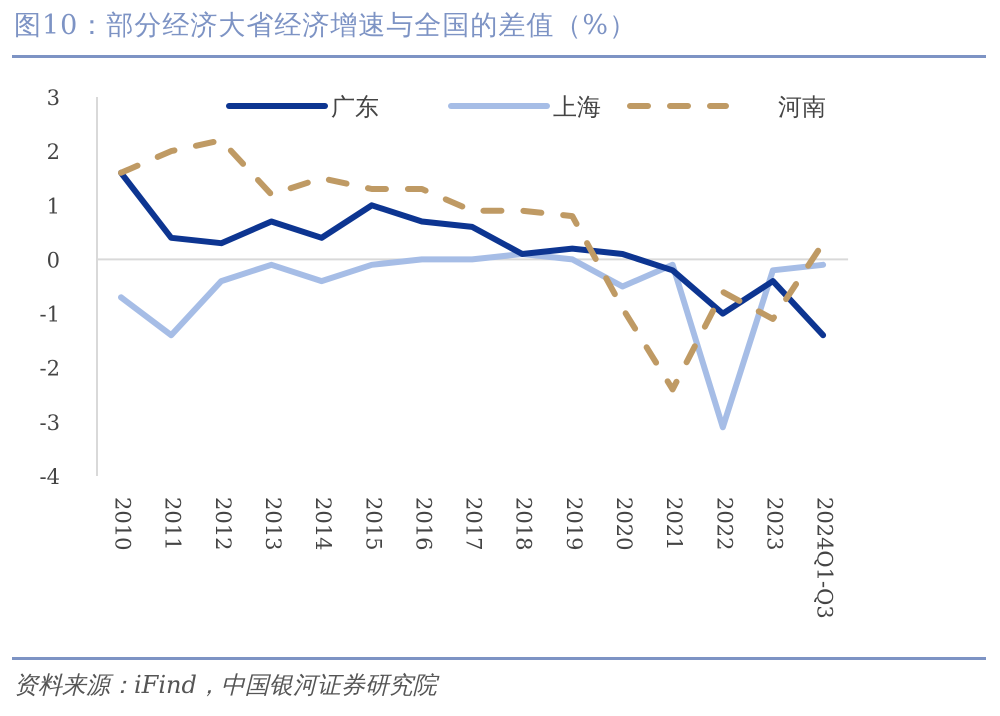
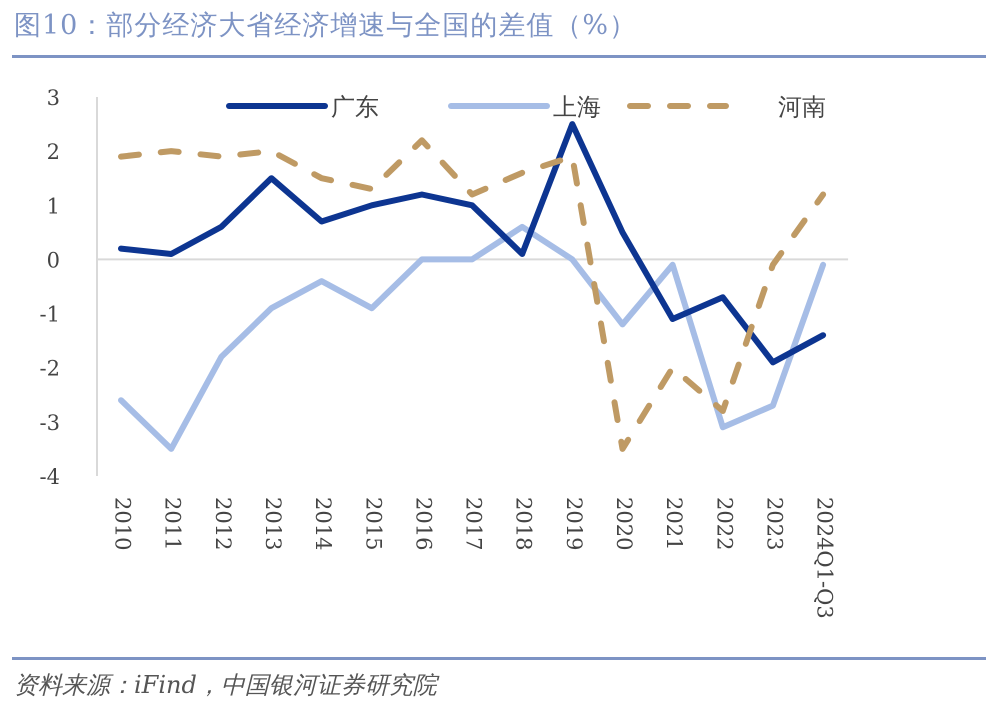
广东/2010: 1.6 -> 0.2
上海/2010: -0.7 -> -2.6
河南/2010: 1.6 -> 1.9
广东/2011: 0.4 -> 0.1
上海/2011: -1.4 -> -3.5
广东/2012: 0.3 -> 0.6
上海/2012: -0.4 -> -1.8
河南/2012: 2.2 -> 1.9
广东/2013: 0.7 -> 1.5
上海/2013: -0.1 -> -0.9
河南/2013: 1.2 -> 2.0
广东/2014: 0.4 -> 0.7
上海/2015: -0.1 -> -0.9
广东/2016: 0.7 -> 1.2
河南/2016: 1.3 -> 2.2
广东/2017: 0.6 -> 1.0
河南/2017: 0.9 -> 1.2
上海/2018: 0.1 -> 0.6
河南/2018: 0.9 -> 1.6
广东/2019: 0.2 -> 2.5
河南/2019: 0.8 -> 1.9
广东/2020: 0.1 -> 0.5
上海/2020: -0.5 -> -1.2
河南/2020: -0.9 -> -3.5
广东/2021: -0.2 -> -1.1
河南/2021: -2.4 -> -2.0
广东/2022: -1.0 -> -0.7
河南/2022: -0.6 -> -2.8
广东/2023: -0.4 -> -1.9
上海/2023: -0.2 -> -2.7
河南/2023: -1.1 -> -0.1
河南/2024Q1-Q3: 0.3 -> 1.2
